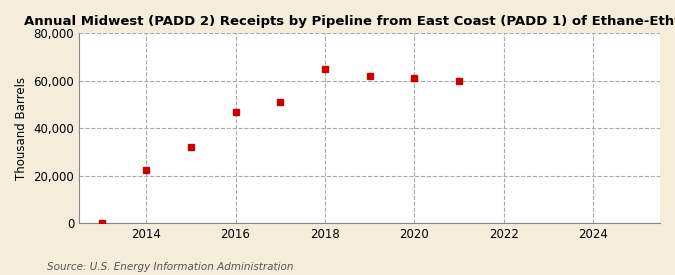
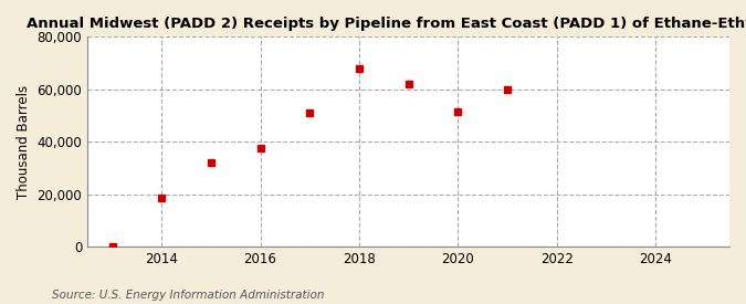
2014: 22,500 -> 18,500
2016: 47,000 -> 37,500
2018: 65,000 -> 68,000
2020: 61,000 -> 51,500
